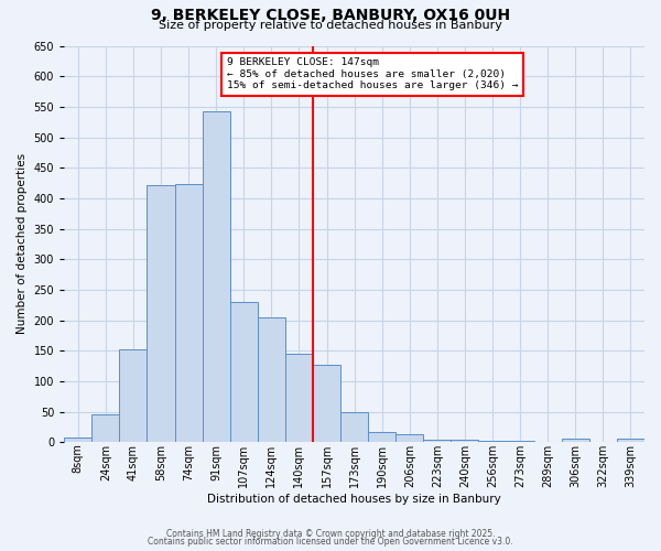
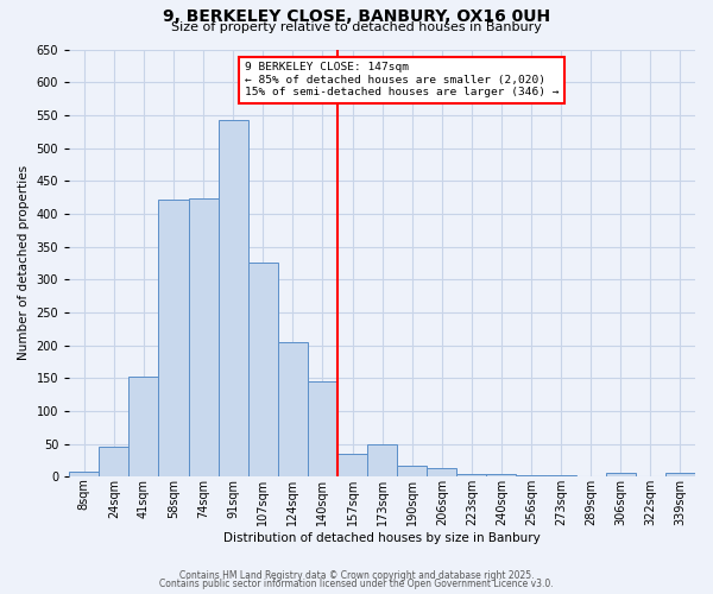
107sqm: 230 -> 325
157sqm: 126 -> 35
